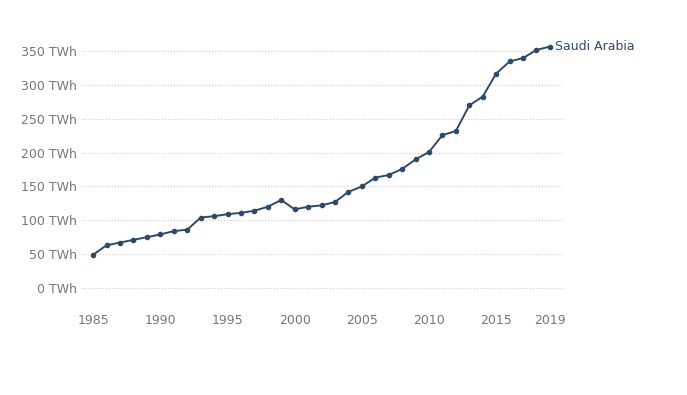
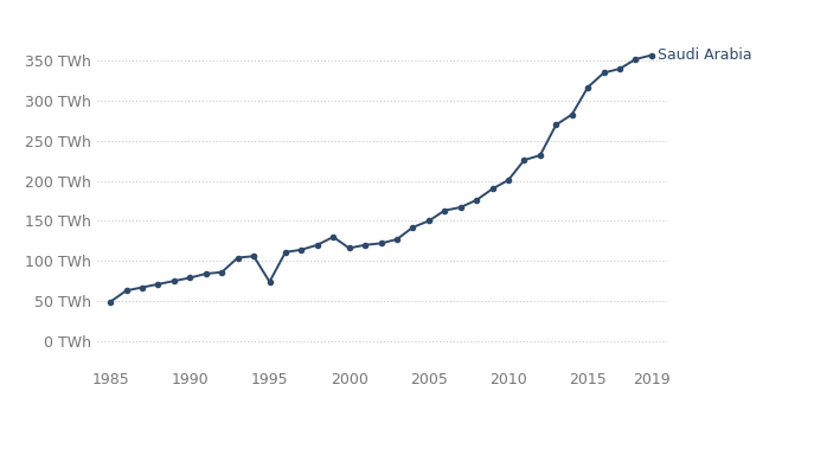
1995: 109 TWh -> 74 TWh
